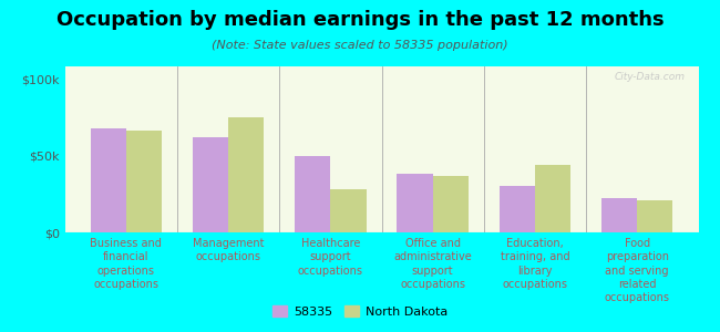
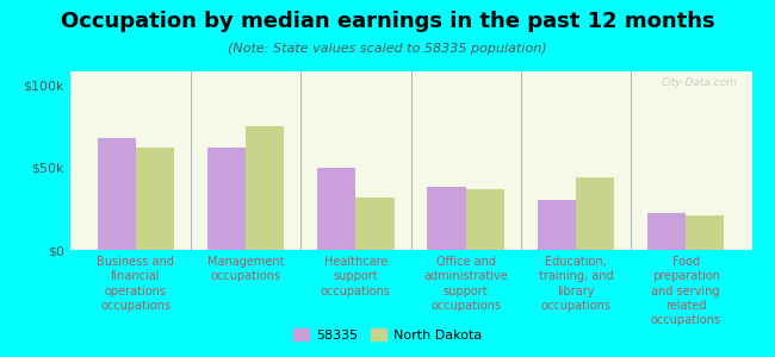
North Dakota/Business and financial operations occupations: $66k -> $62k
North Dakota/Healthcare support occupations: $28k -> $32k
